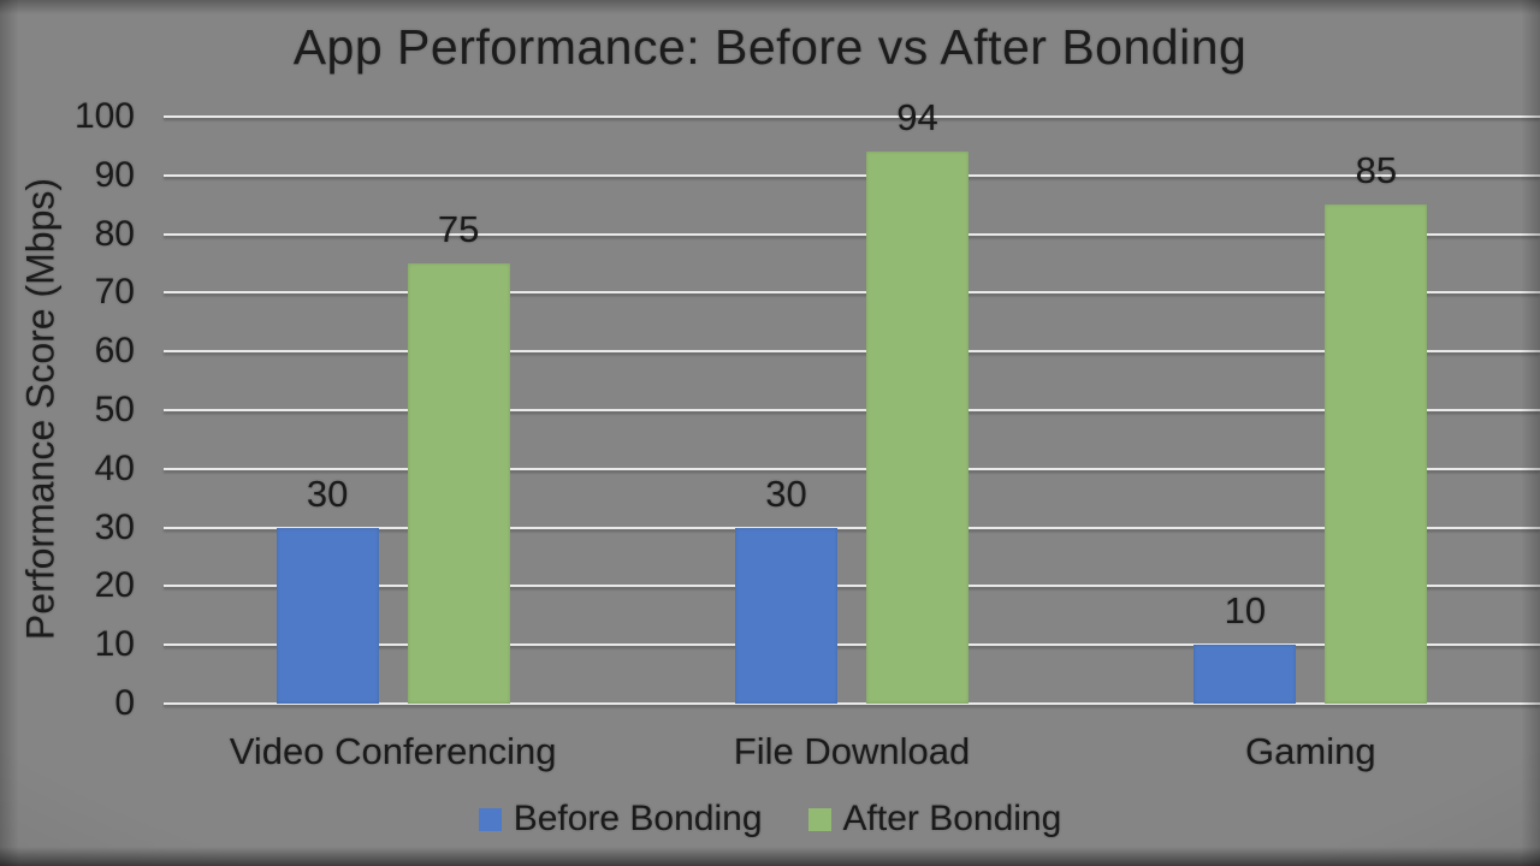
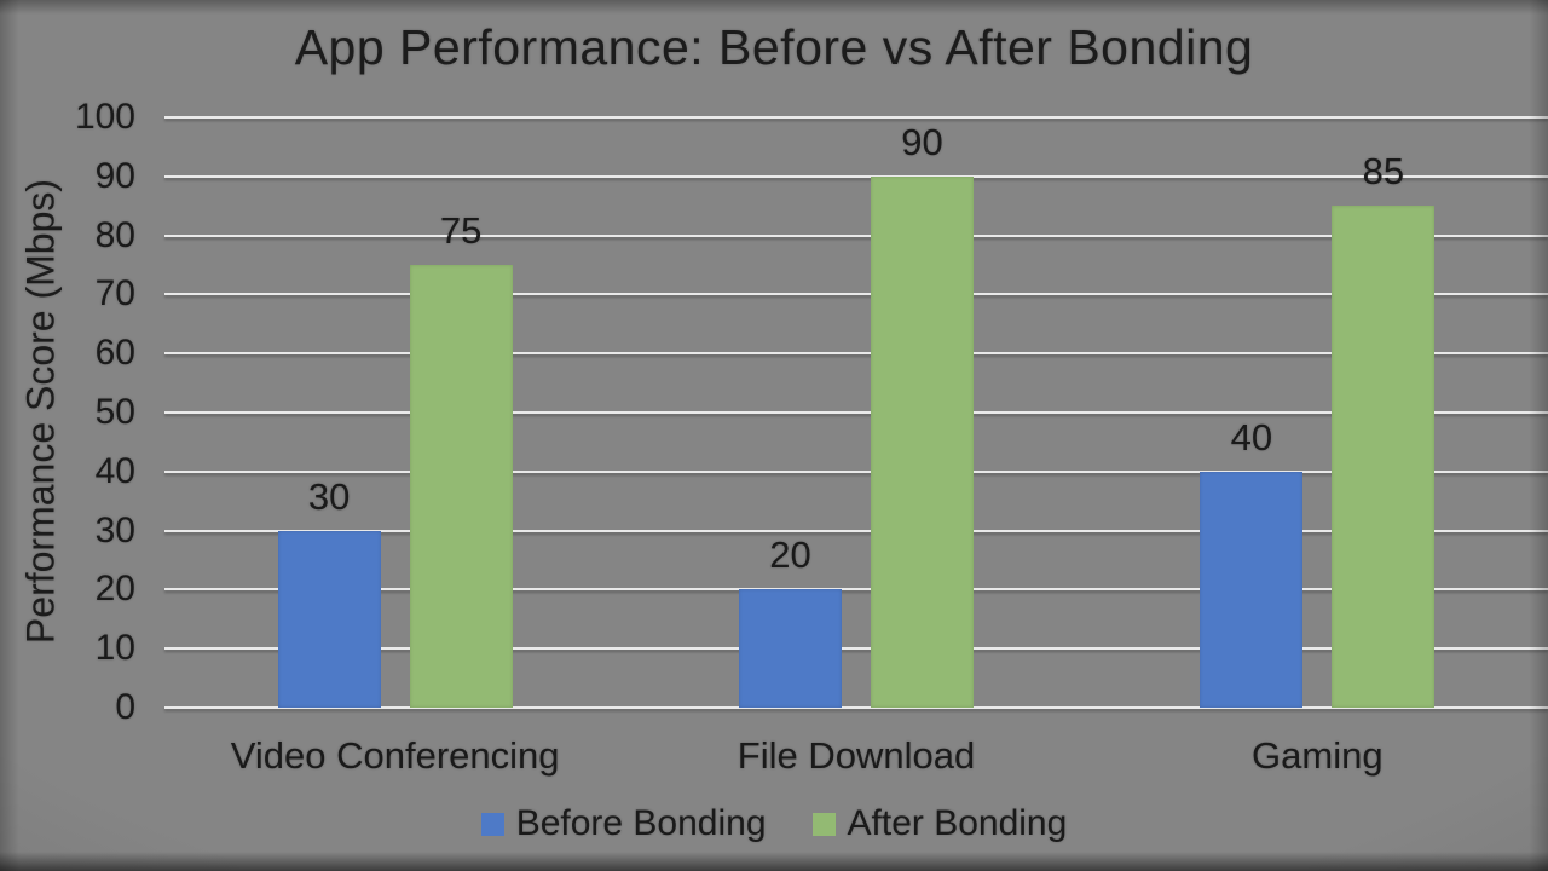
Before Bonding/File Download: 30 -> 20
After Bonding/File Download: 94 -> 90
Before Bonding/Gaming: 10 -> 40
